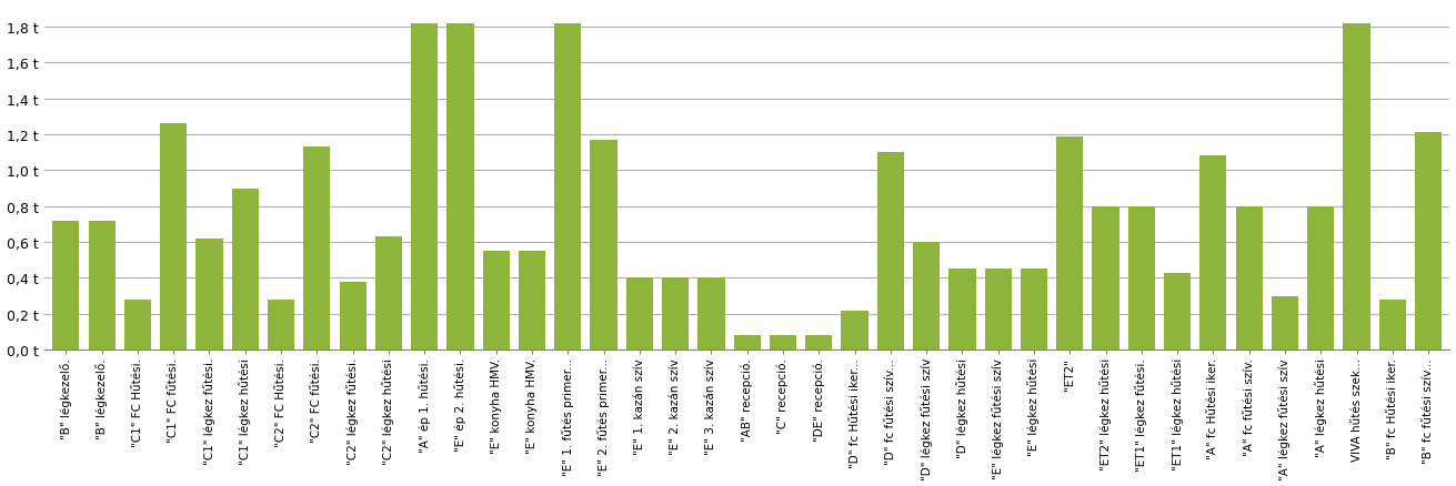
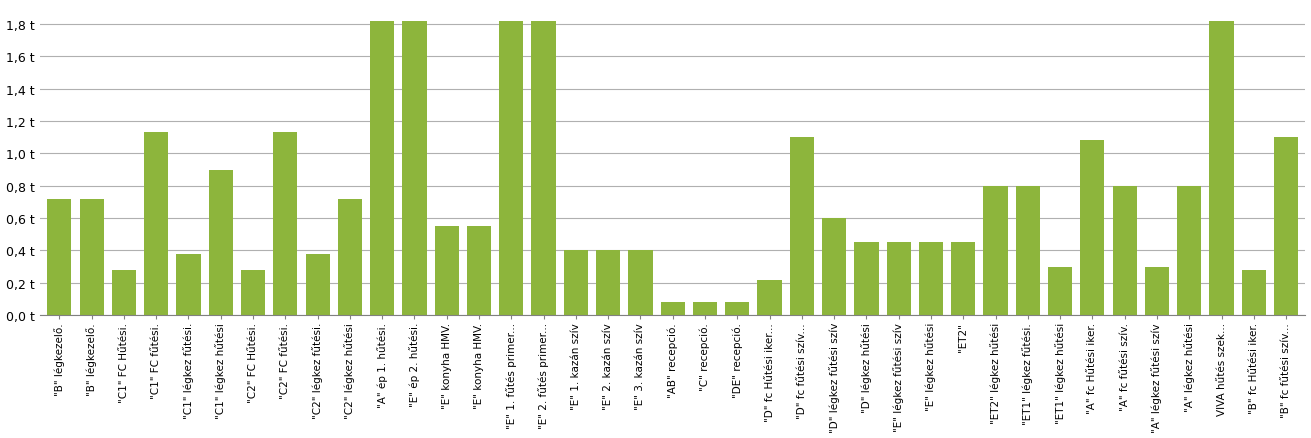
"C1" FC fűtési.: 1,26 t -> 1,13 t
"C1" légkez fűtési.: 0,62 t -> 0,38 t
"C2" légkez hűtési: 0,63 t -> 0,72 t
"E" 2. fűtés primer...: 1,17 t -> 1,82 t
"ET2": 1,19 t -> 0,45 t
"ET1" légkez hűtési: 0,43 t -> 0,30 t
"B" fc fűtési szív...: 1,21 t -> 1,10 t
